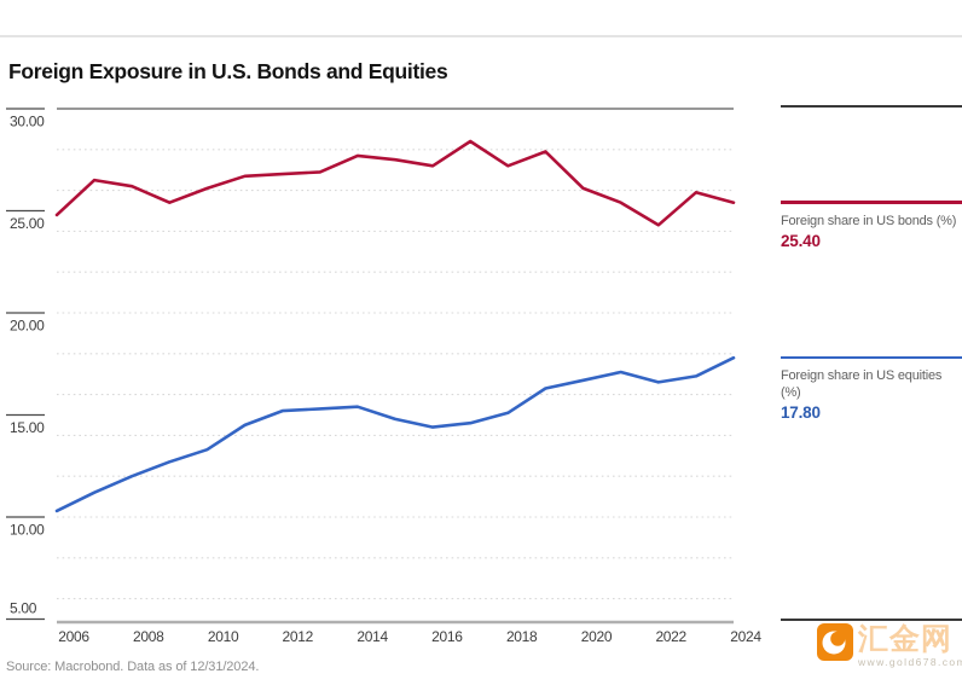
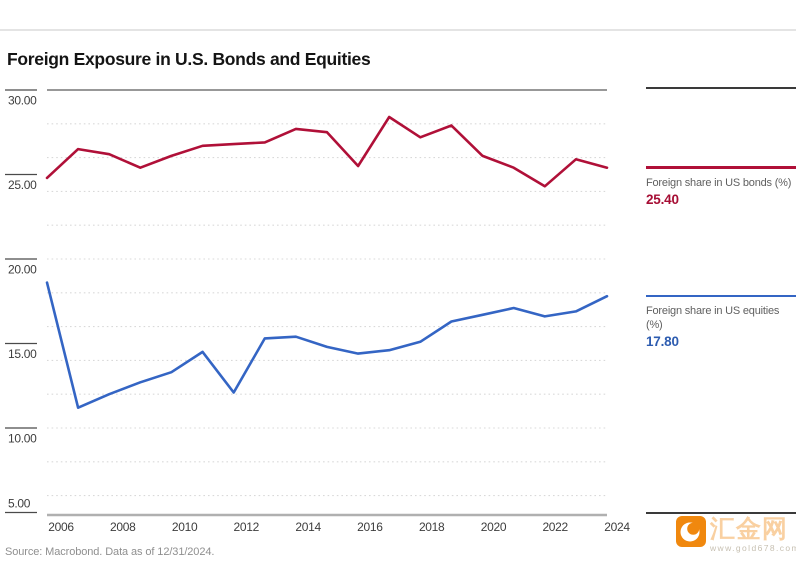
Foreign share in US equities (%)/2006: 10.3 -> 18.6
Foreign share in US equities (%)/2012: 15.2 -> 12.1
Foreign share in US bonds (%)/2016: 27.2 -> 25.5
